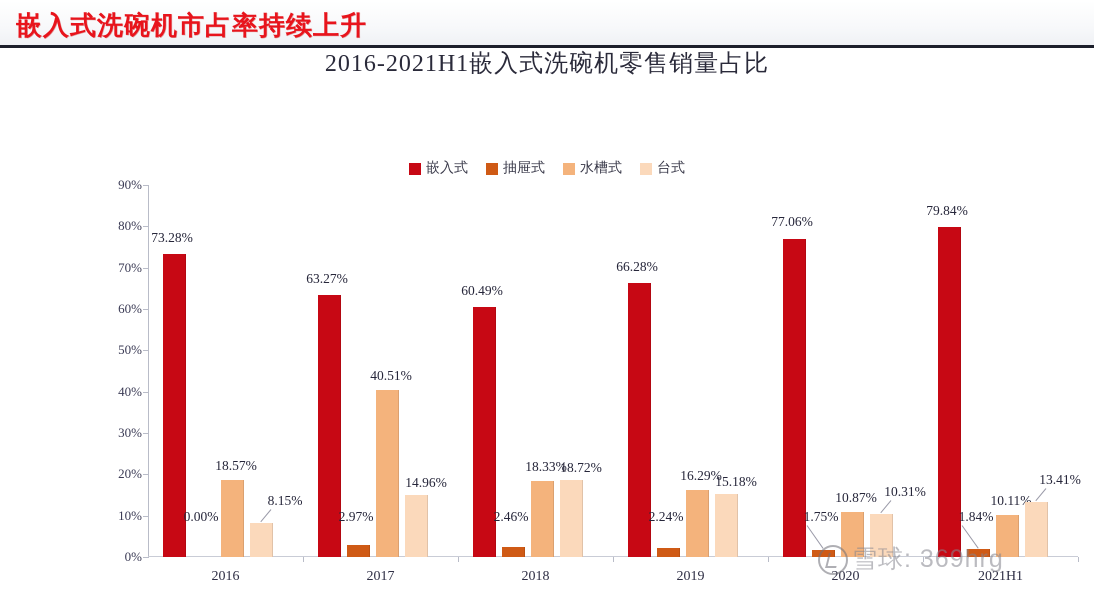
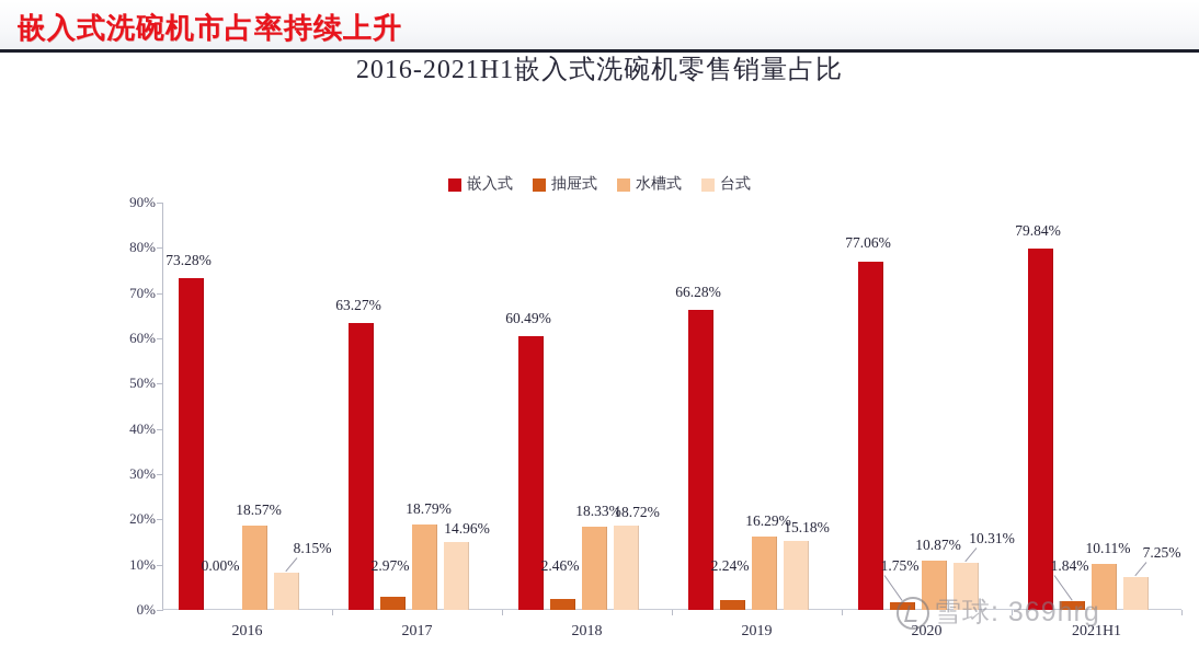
水槽式/2017: 40.51% -> 18.79%
台式/2021H1: 13.41% -> 7.25%
